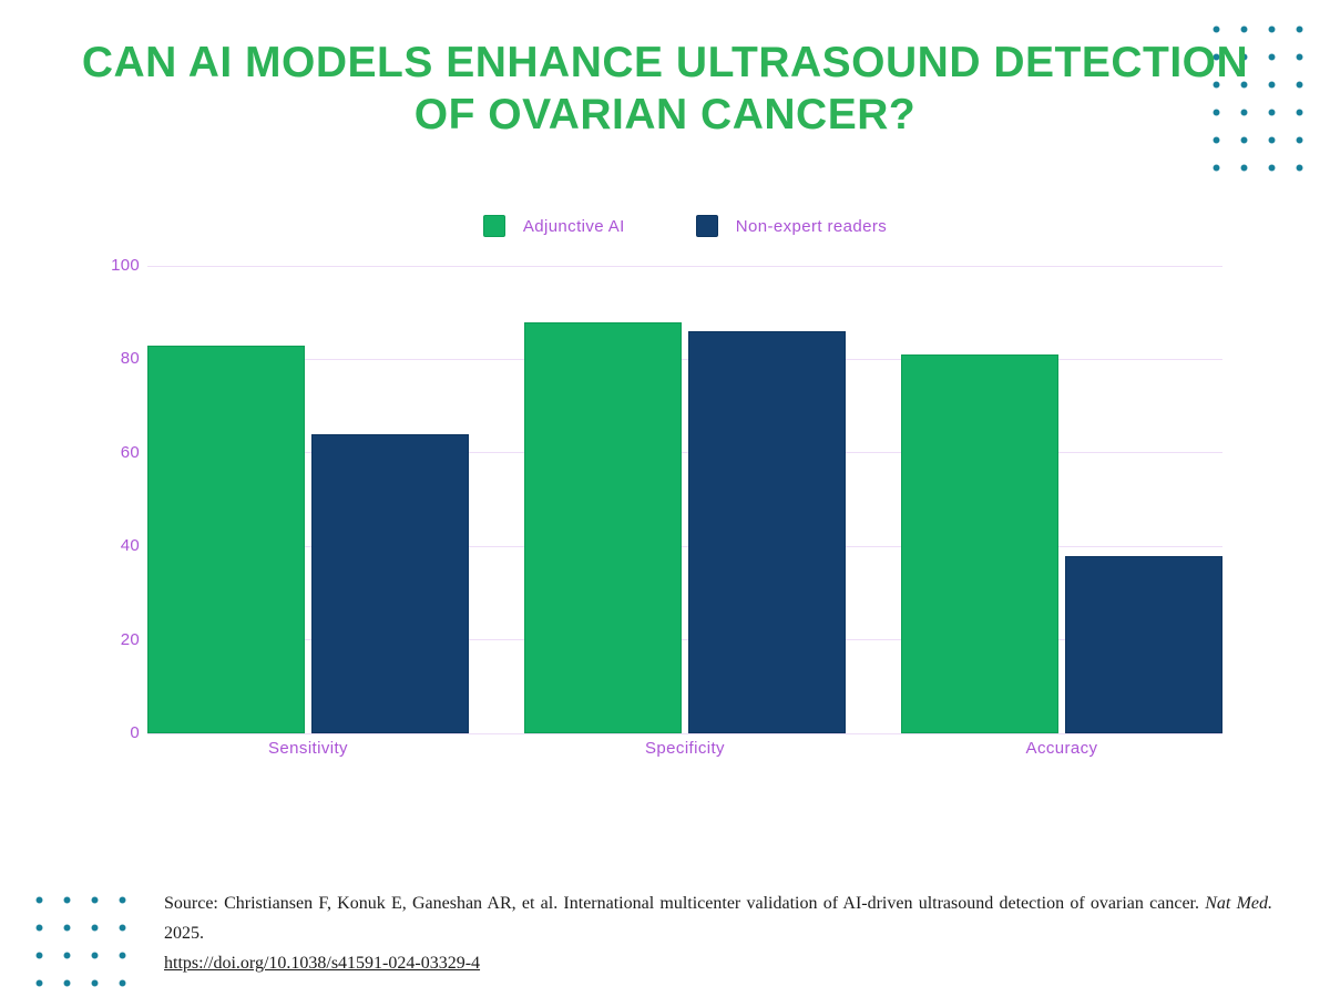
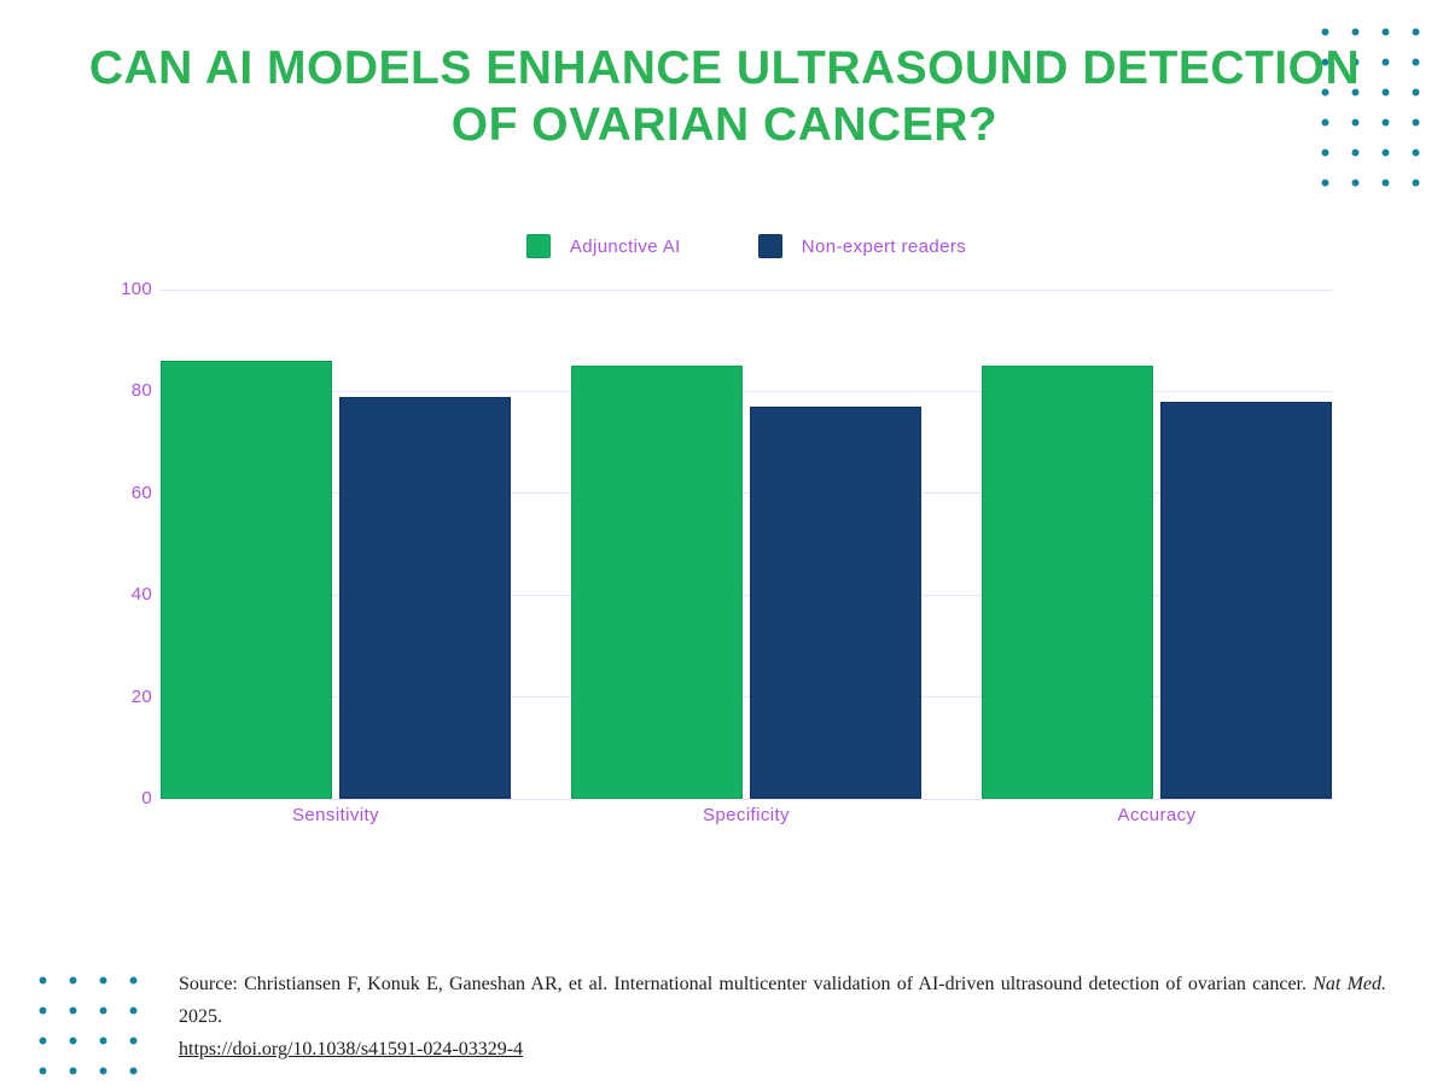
Adjunctive AI/Sensitivity: 83 -> 86
Non-expert readers/Sensitivity: 64 -> 79
Adjunctive AI/Specificity: 88 -> 85
Non-expert readers/Specificity: 86 -> 77
Adjunctive AI/Accuracy: 81 -> 85
Non-expert readers/Accuracy: 38 -> 78
